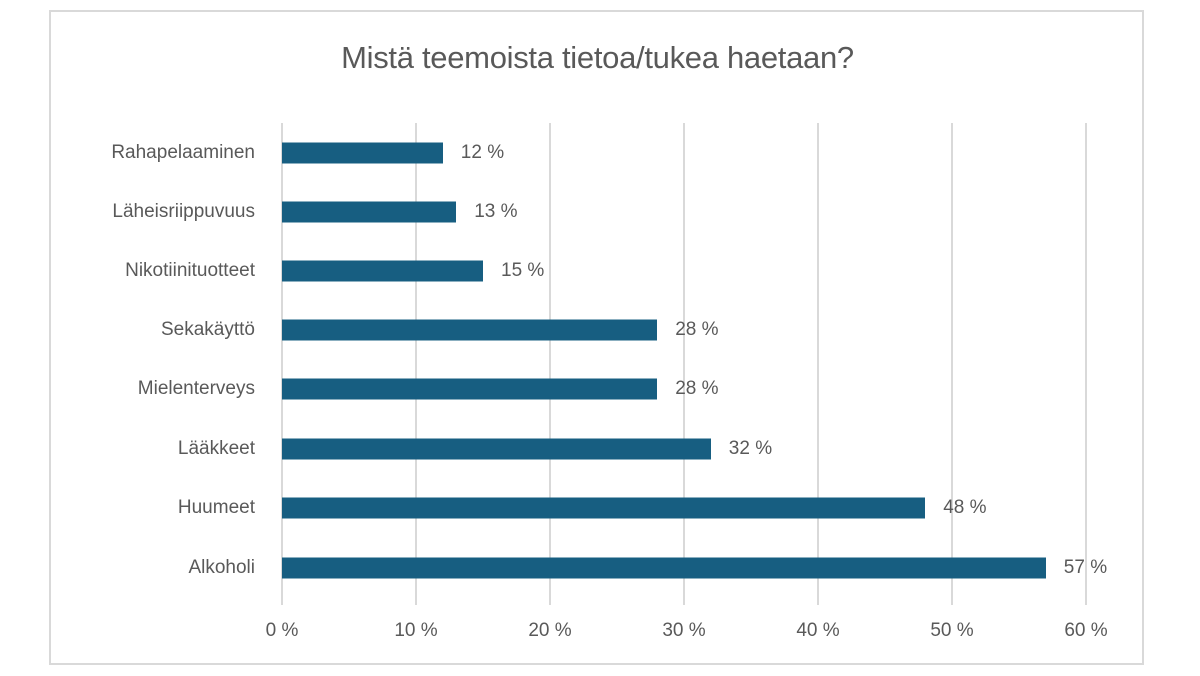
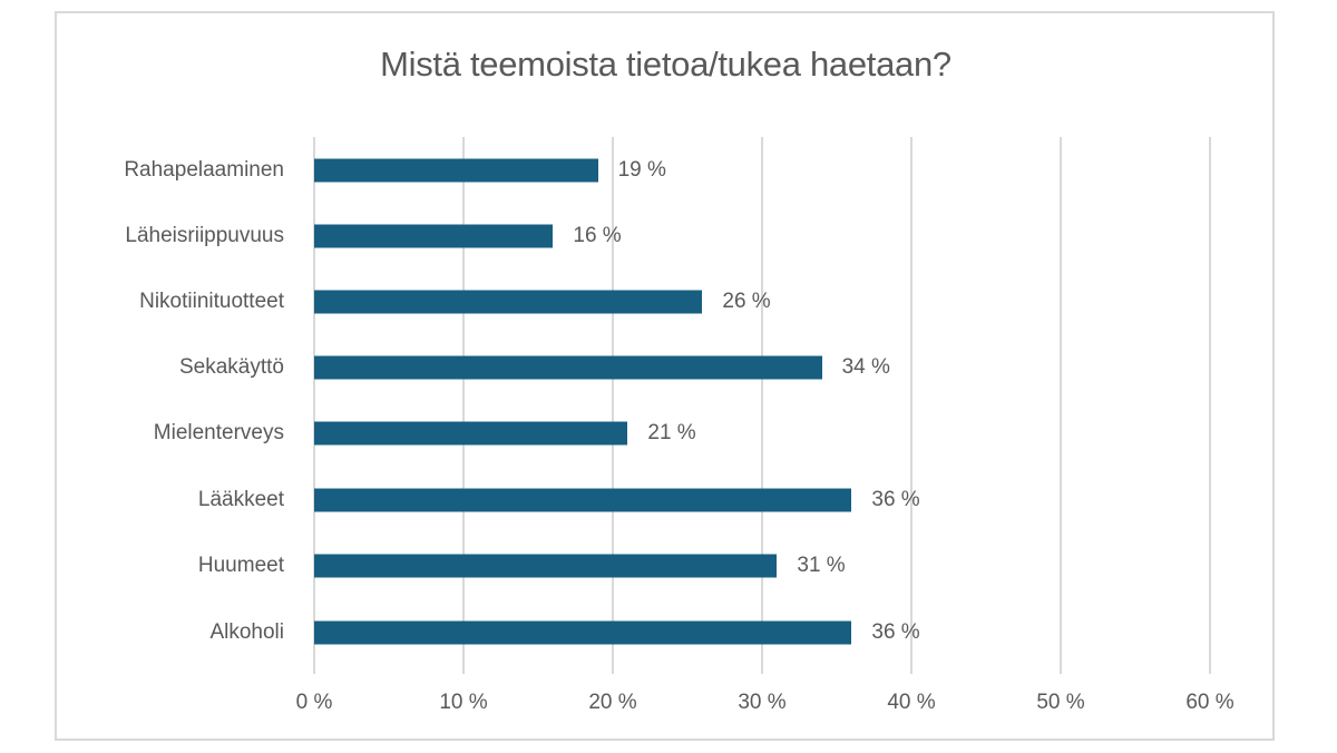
Rahapelaaminen: 12 -> 19
Läheisriippuvuus: 13 -> 16
Nikotiinituotteet: 15 -> 26
Sekakäyttö: 28 -> 34
Mielenterveys: 28 -> 21
Lääkkeet: 32 -> 36
Huumeet: 48 -> 31
Alkoholi: 57 -> 36
